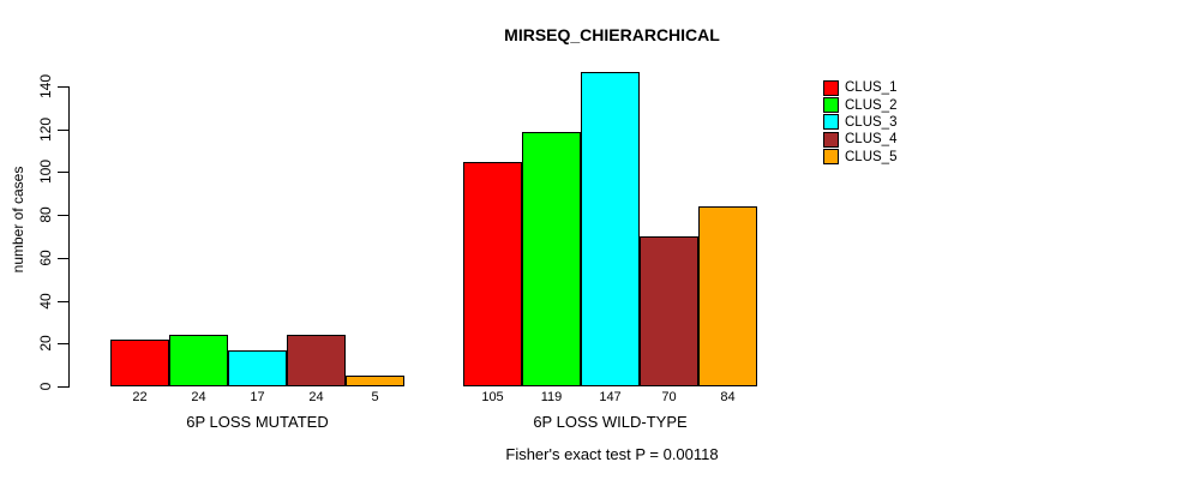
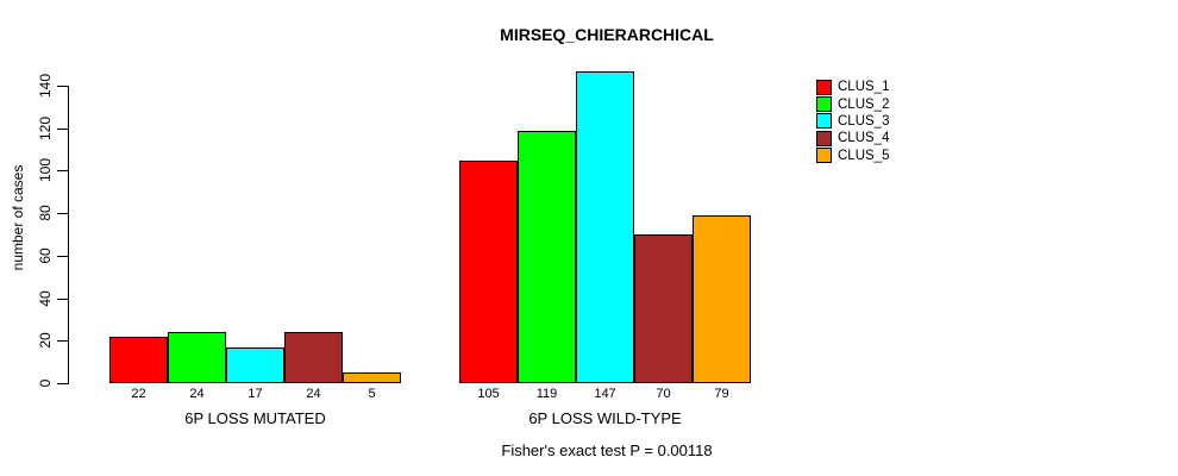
CLUS_5/6P LOSS WILD-TYPE: 84 -> 79
